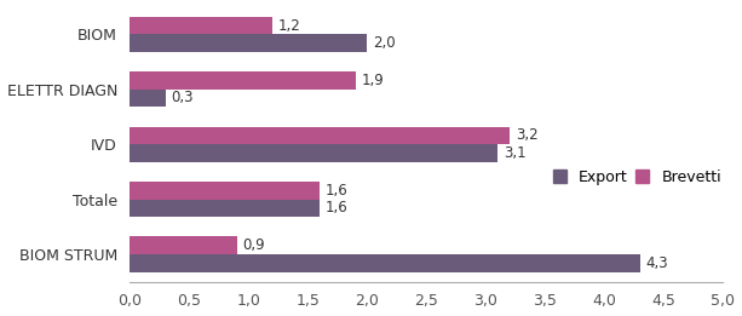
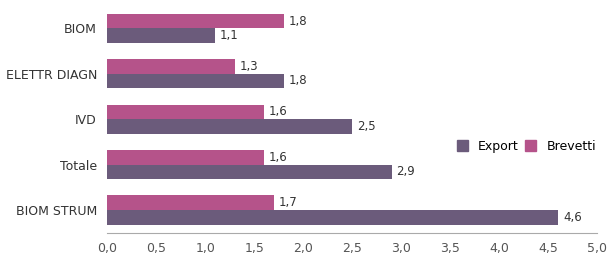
Brevetti/BIOM: 1,2 -> 1,8
Export/BIOM: 2,0 -> 1,1
Brevetti/ELETTR DIAGN: 1,9 -> 1,3
Export/ELETTR DIAGN: 0,3 -> 1,8
Brevetti/IVD: 3,2 -> 1,6
Export/IVD: 3,1 -> 2,5
Export/Totale: 1,6 -> 2,9
Brevetti/BIOM STRUM: 0,9 -> 1,7
Export/BIOM STRUM: 4,3 -> 4,6
